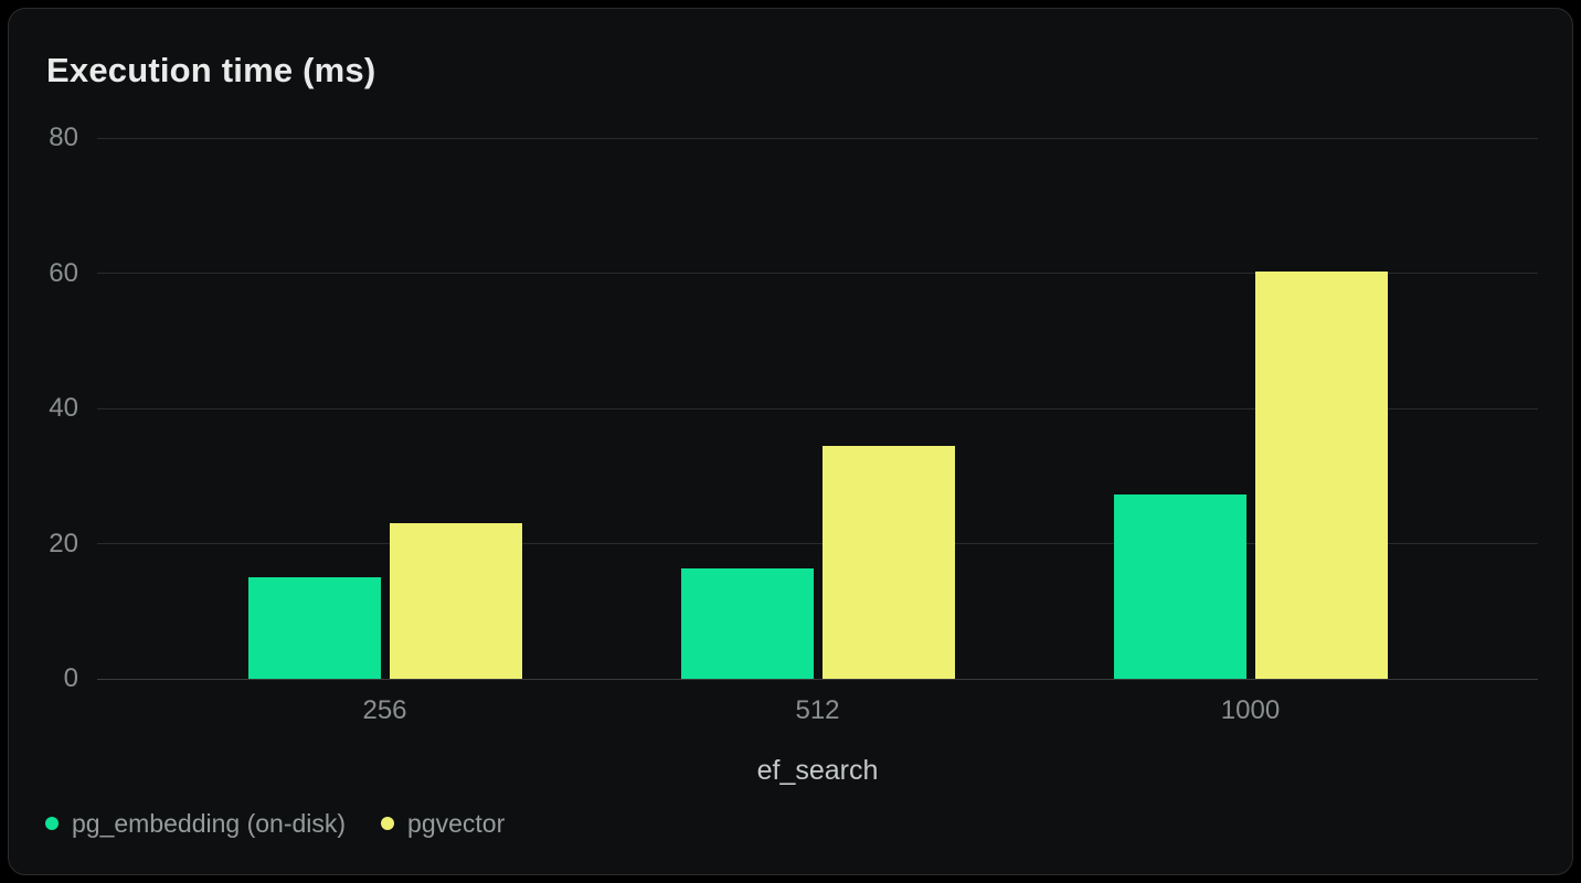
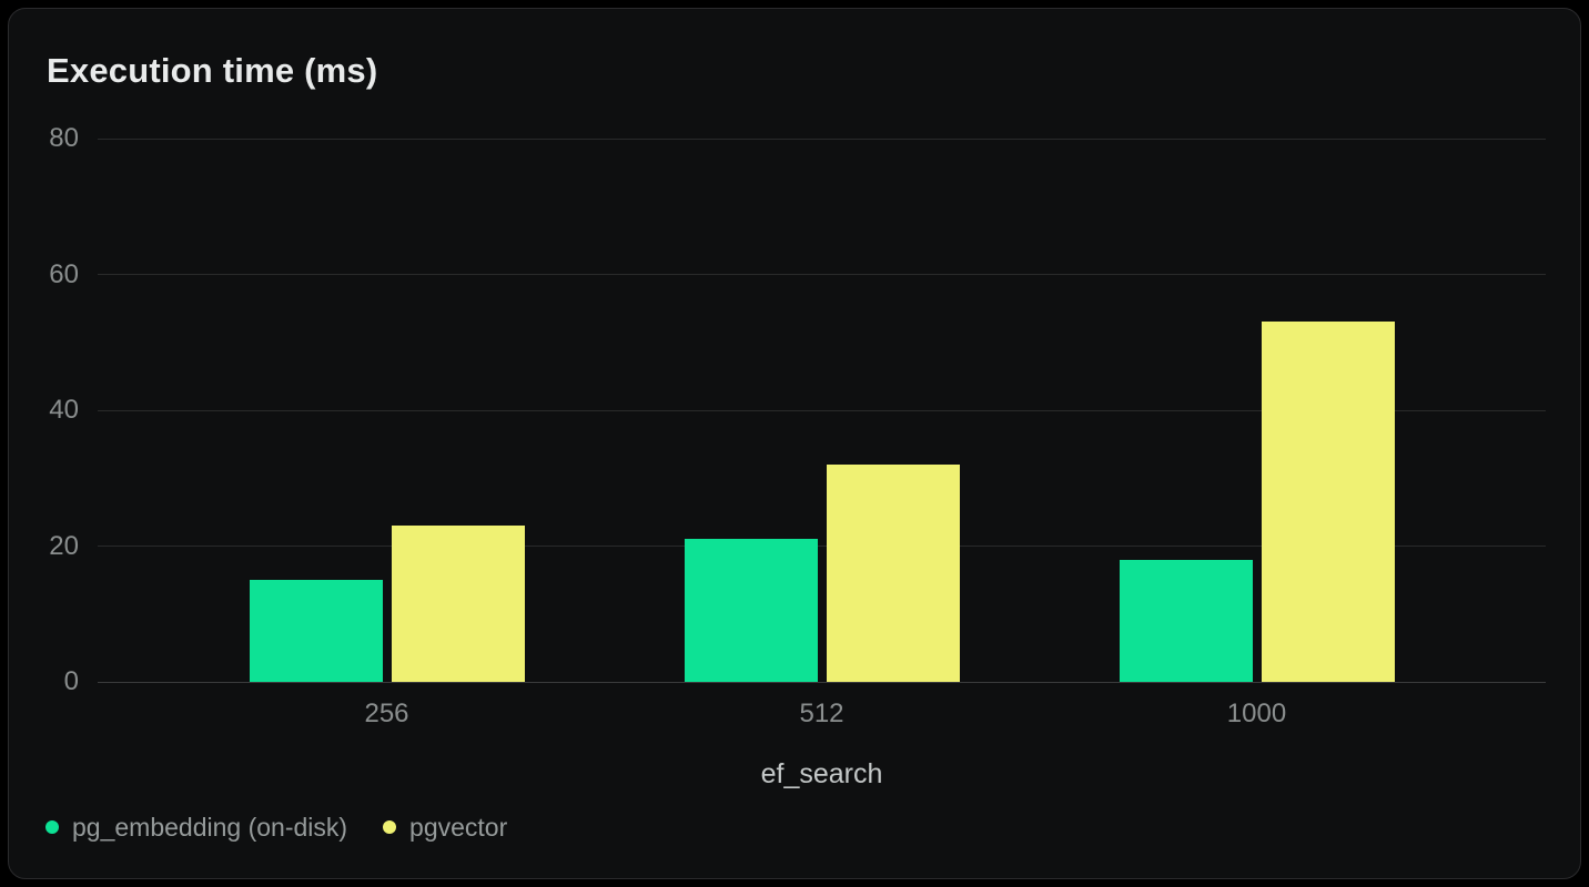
pg_embedding (on-disk)/512: 16 -> 21
pgvector/512: 34 -> 32
pg_embedding (on-disk)/1000: 27 -> 18
pgvector/1000: 60 -> 53
